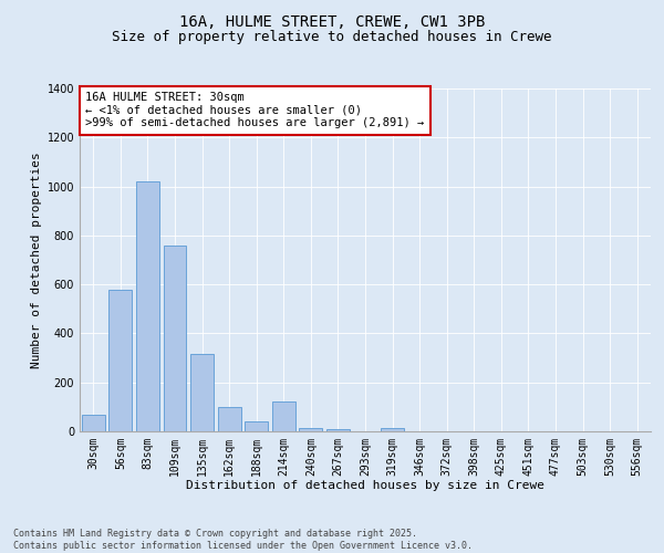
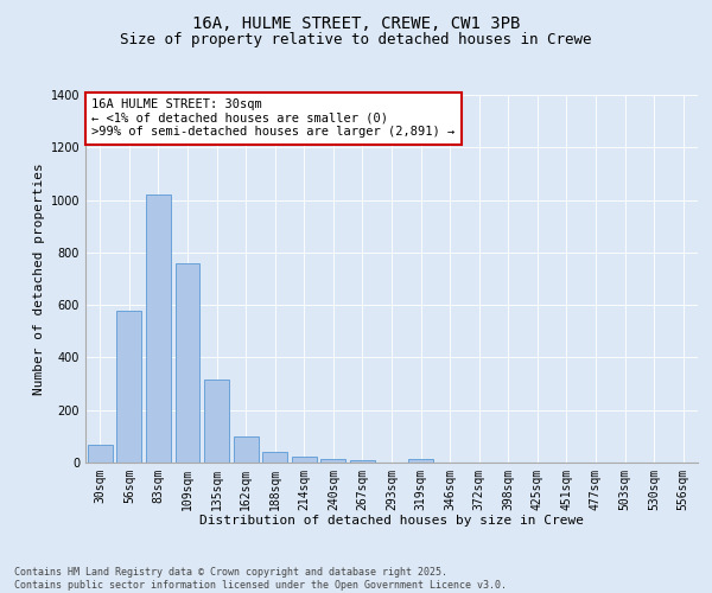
214sqm: 120 -> 22
